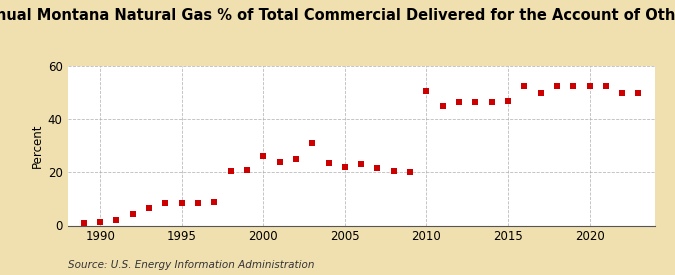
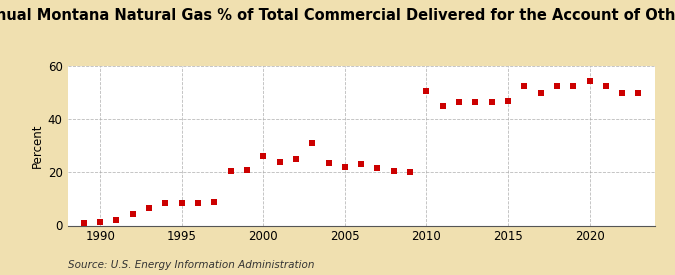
2020: 52.5 -> 54.5
